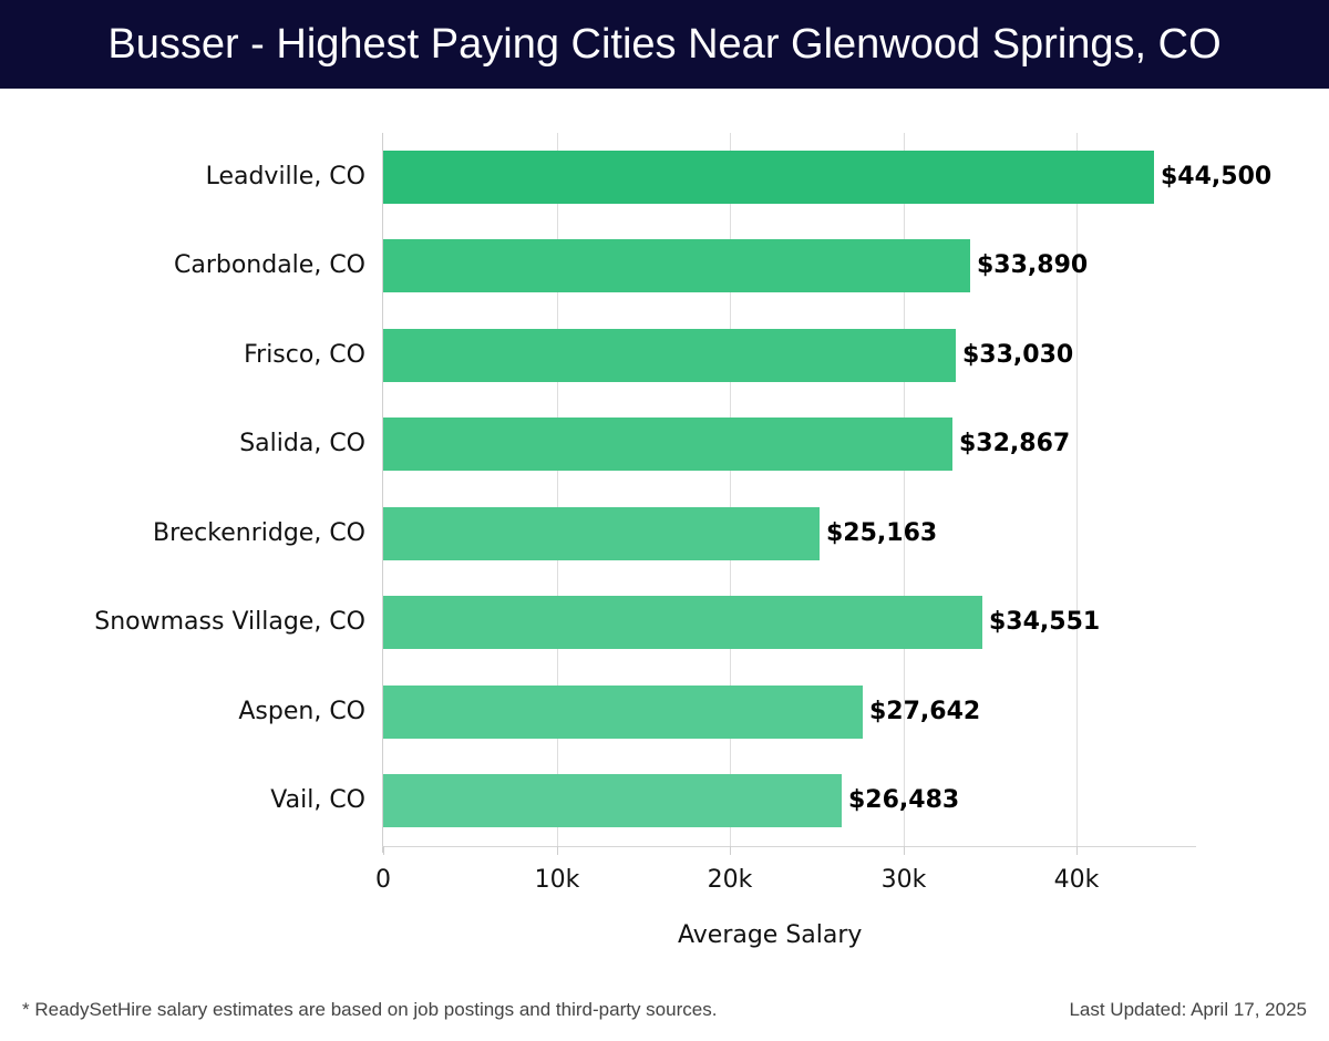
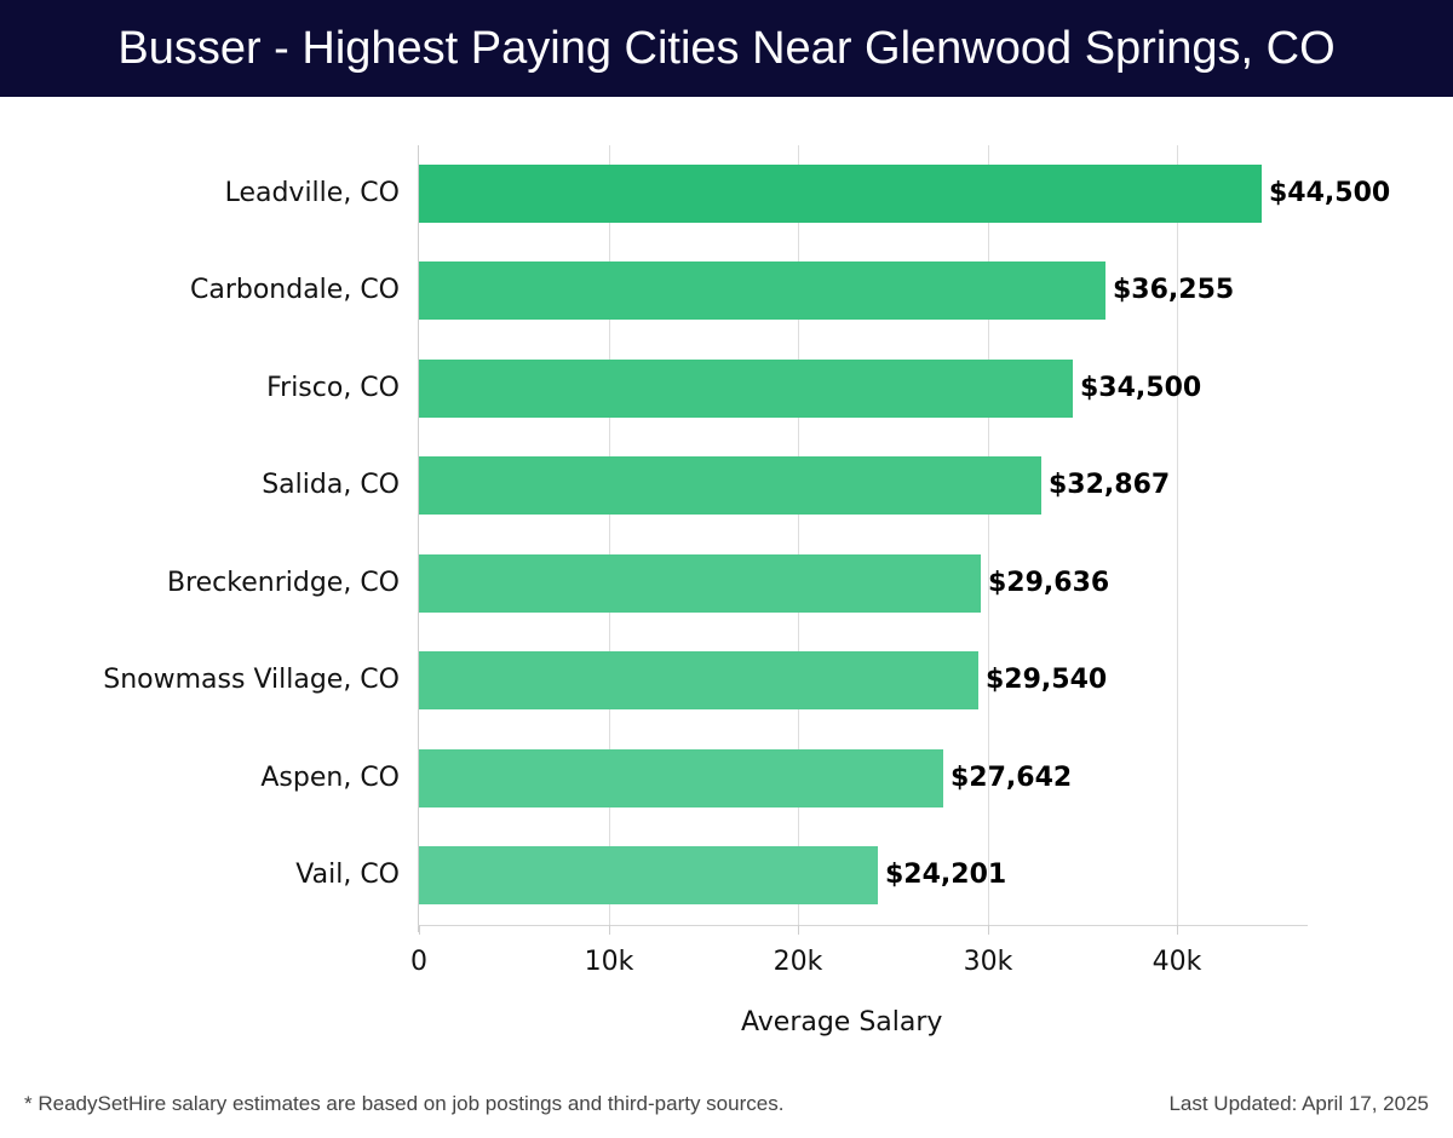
Carbondale, CO: $33,890 -> $36,255
Frisco, CO: $33,030 -> $34,500
Breckenridge, CO: $25,163 -> $29,636
Snowmass Village, CO: $34,551 -> $29,540
Vail, CO: $26,483 -> $24,201
